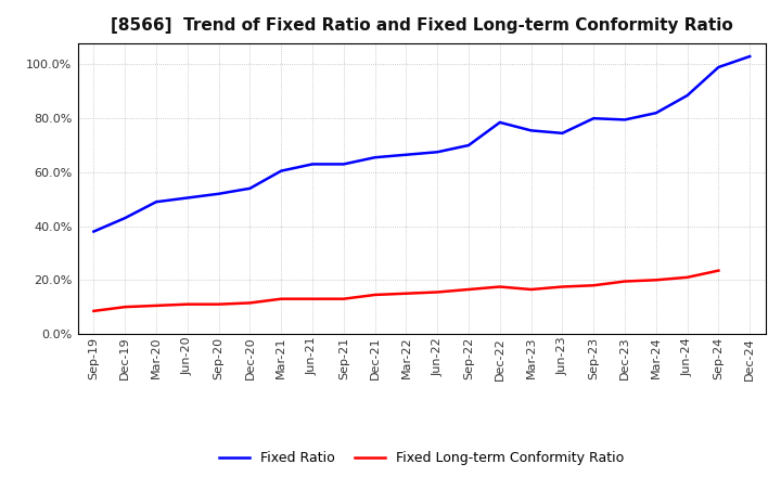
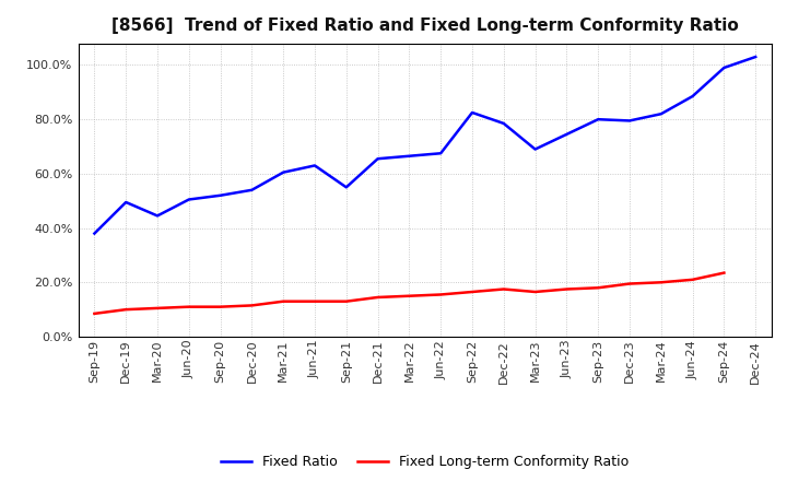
Fixed Ratio/Dec-19: 43.0% -> 49.5%
Fixed Ratio/Mar-20: 49.0% -> 44.5%
Fixed Ratio/Sep-21: 63.0% -> 55.0%
Fixed Ratio/Sep-22: 70.0% -> 82.5%
Fixed Ratio/Mar-23: 75.5% -> 69.0%
